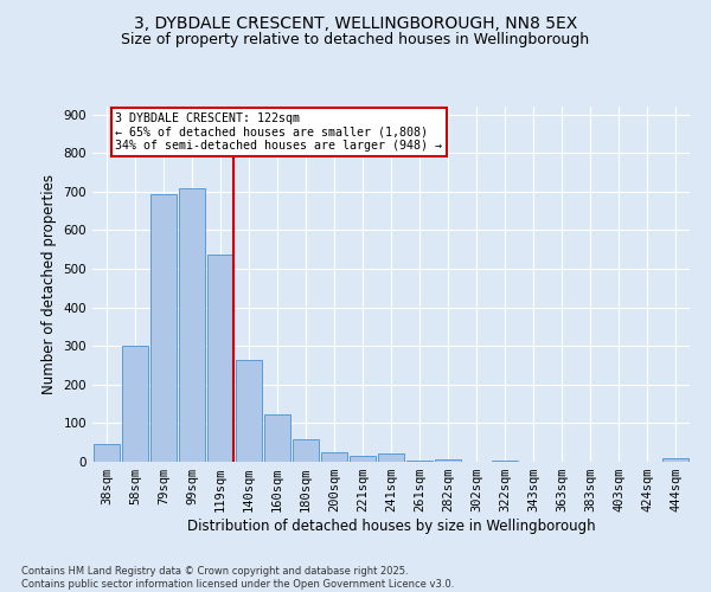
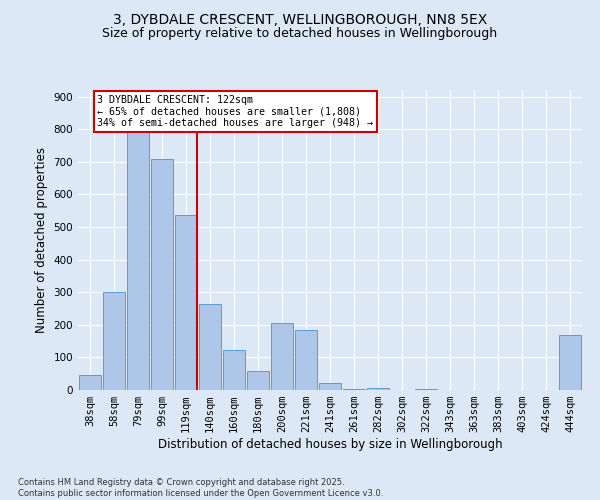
79sqm: 693 -> 795
200sqm: 26 -> 205
221sqm: 16 -> 185
444sqm: 8 -> 170
